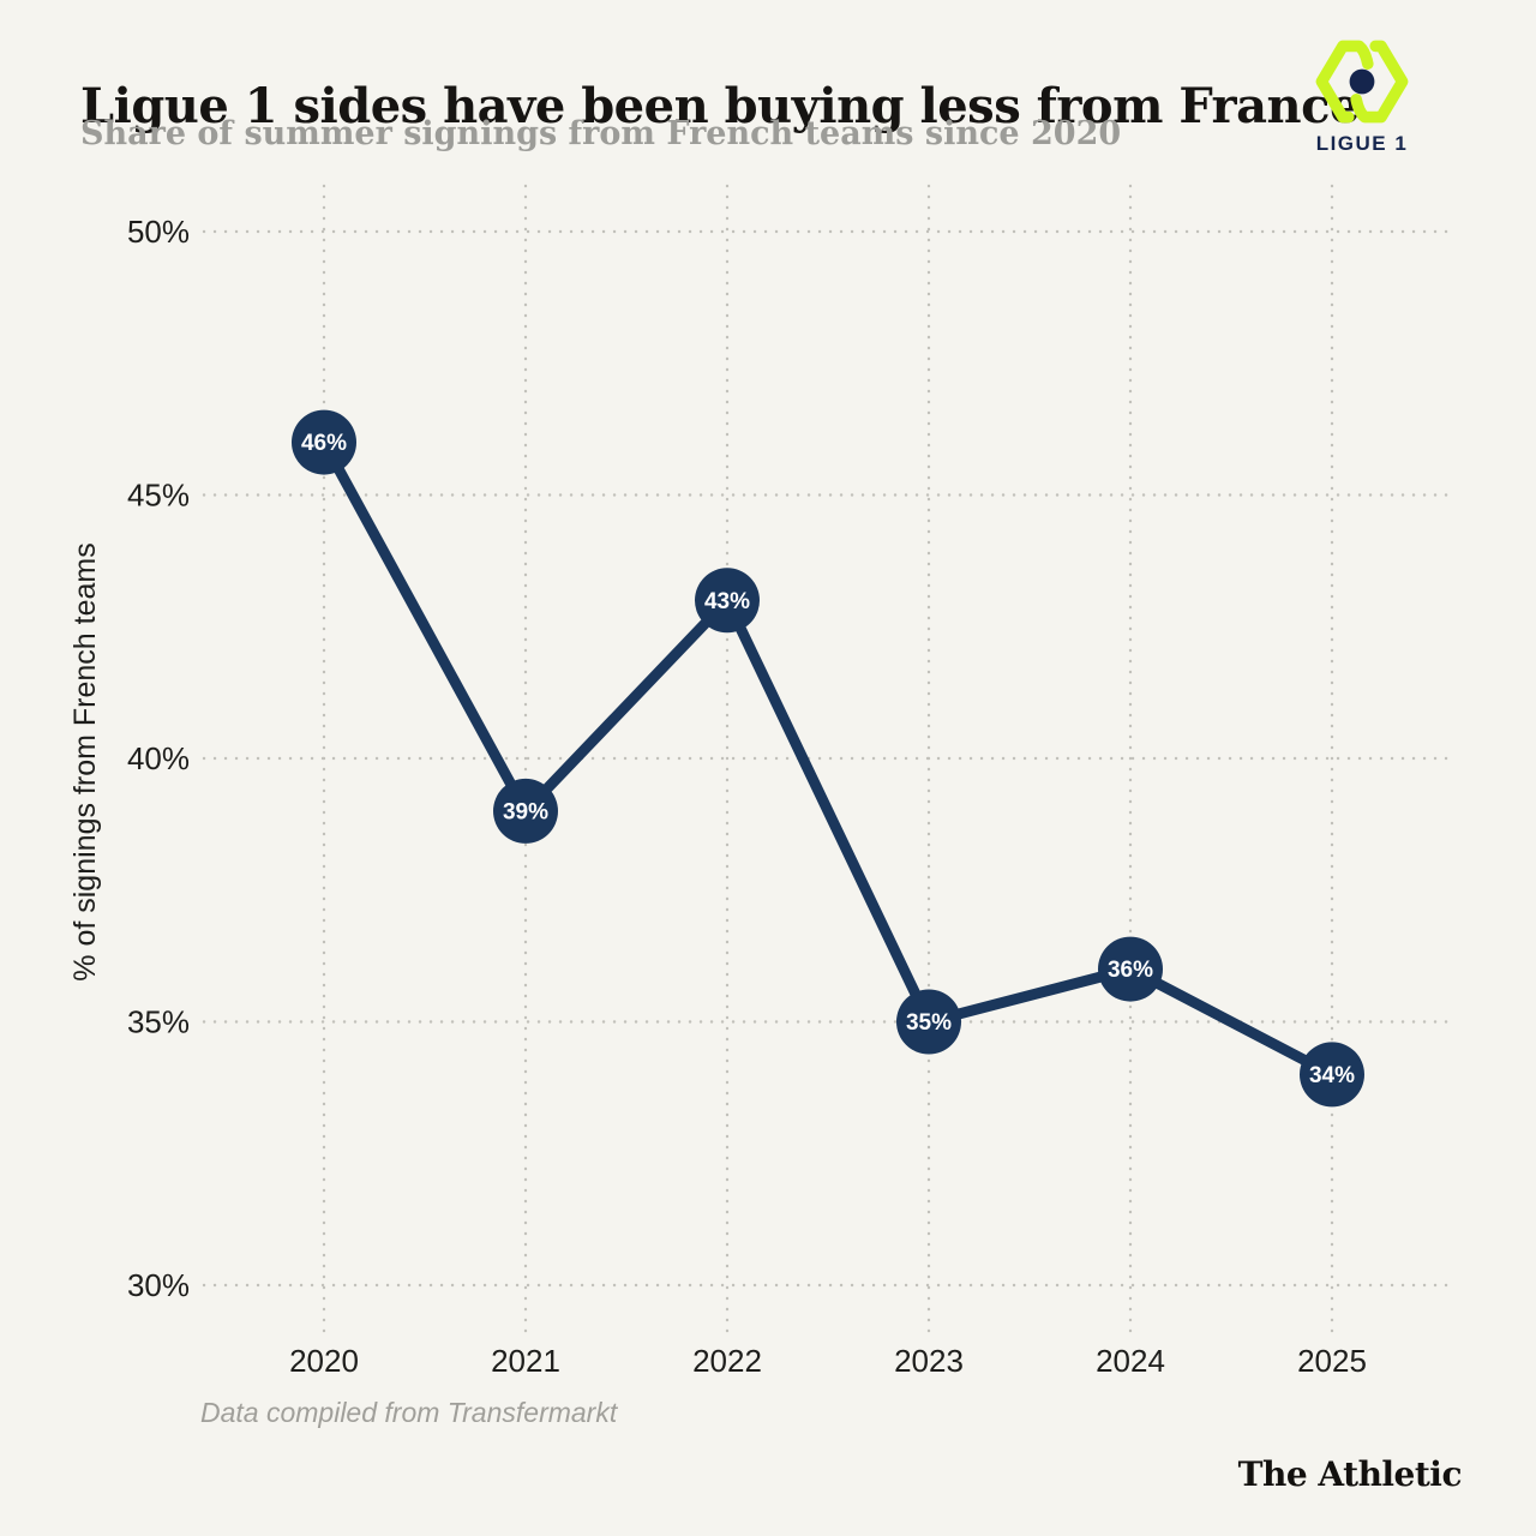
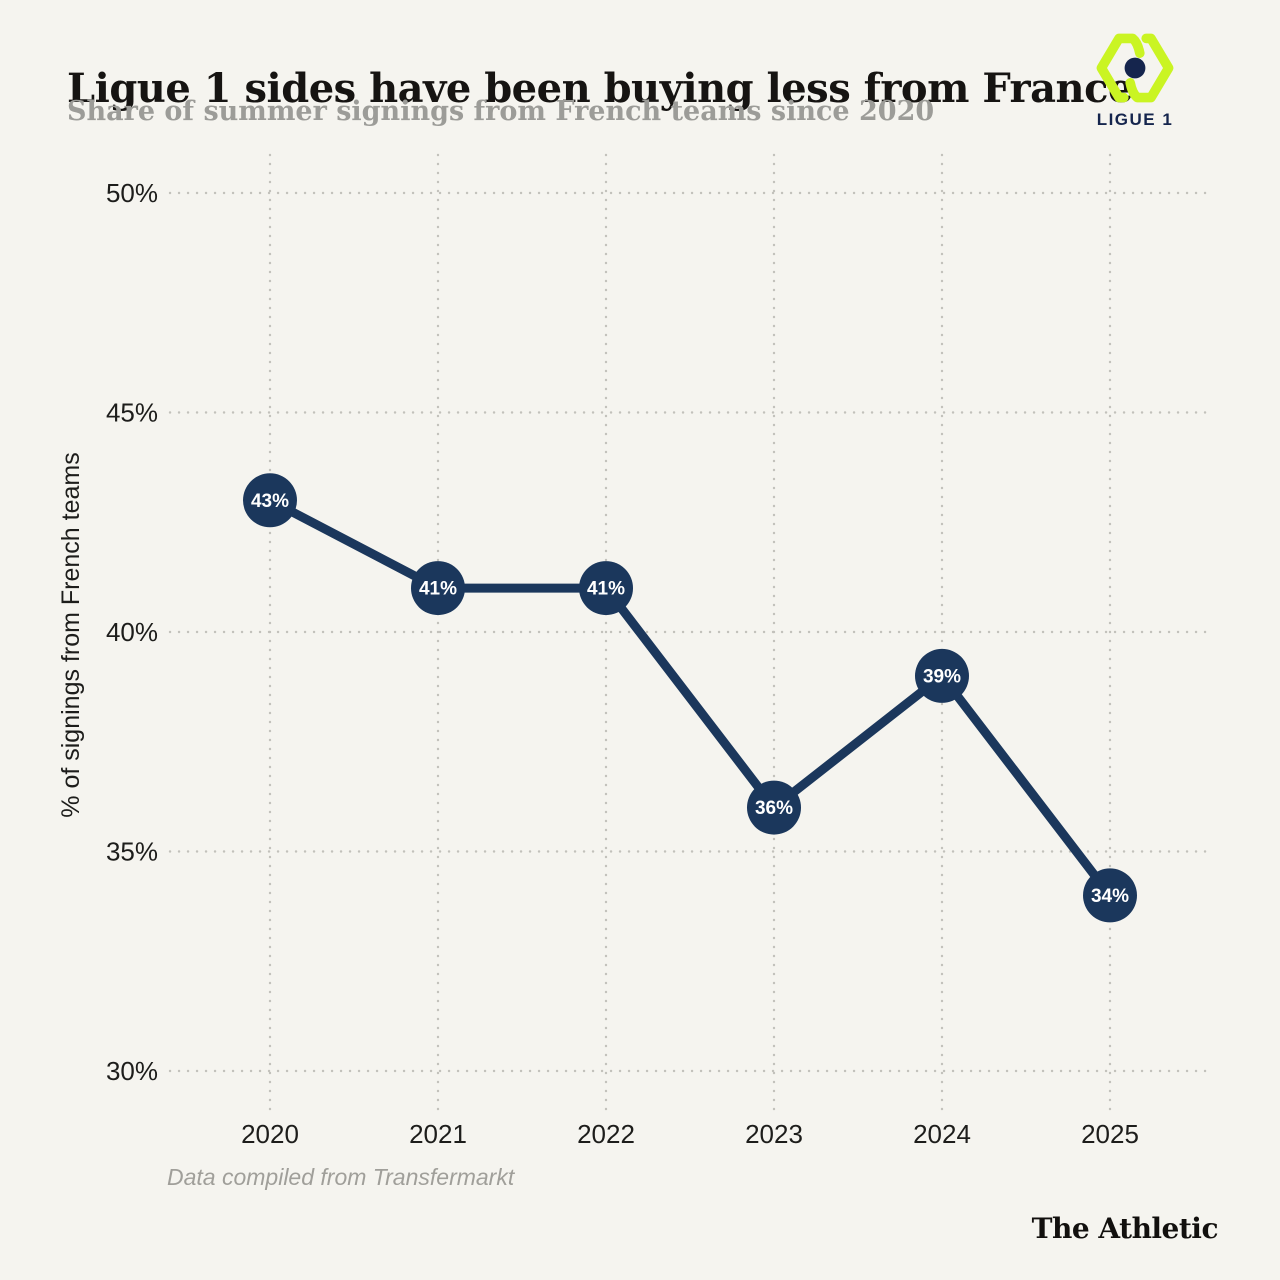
2020: 46% -> 43%
2021: 39% -> 41%
2022: 43% -> 41%
2023: 35% -> 36%
2024: 36% -> 39%
